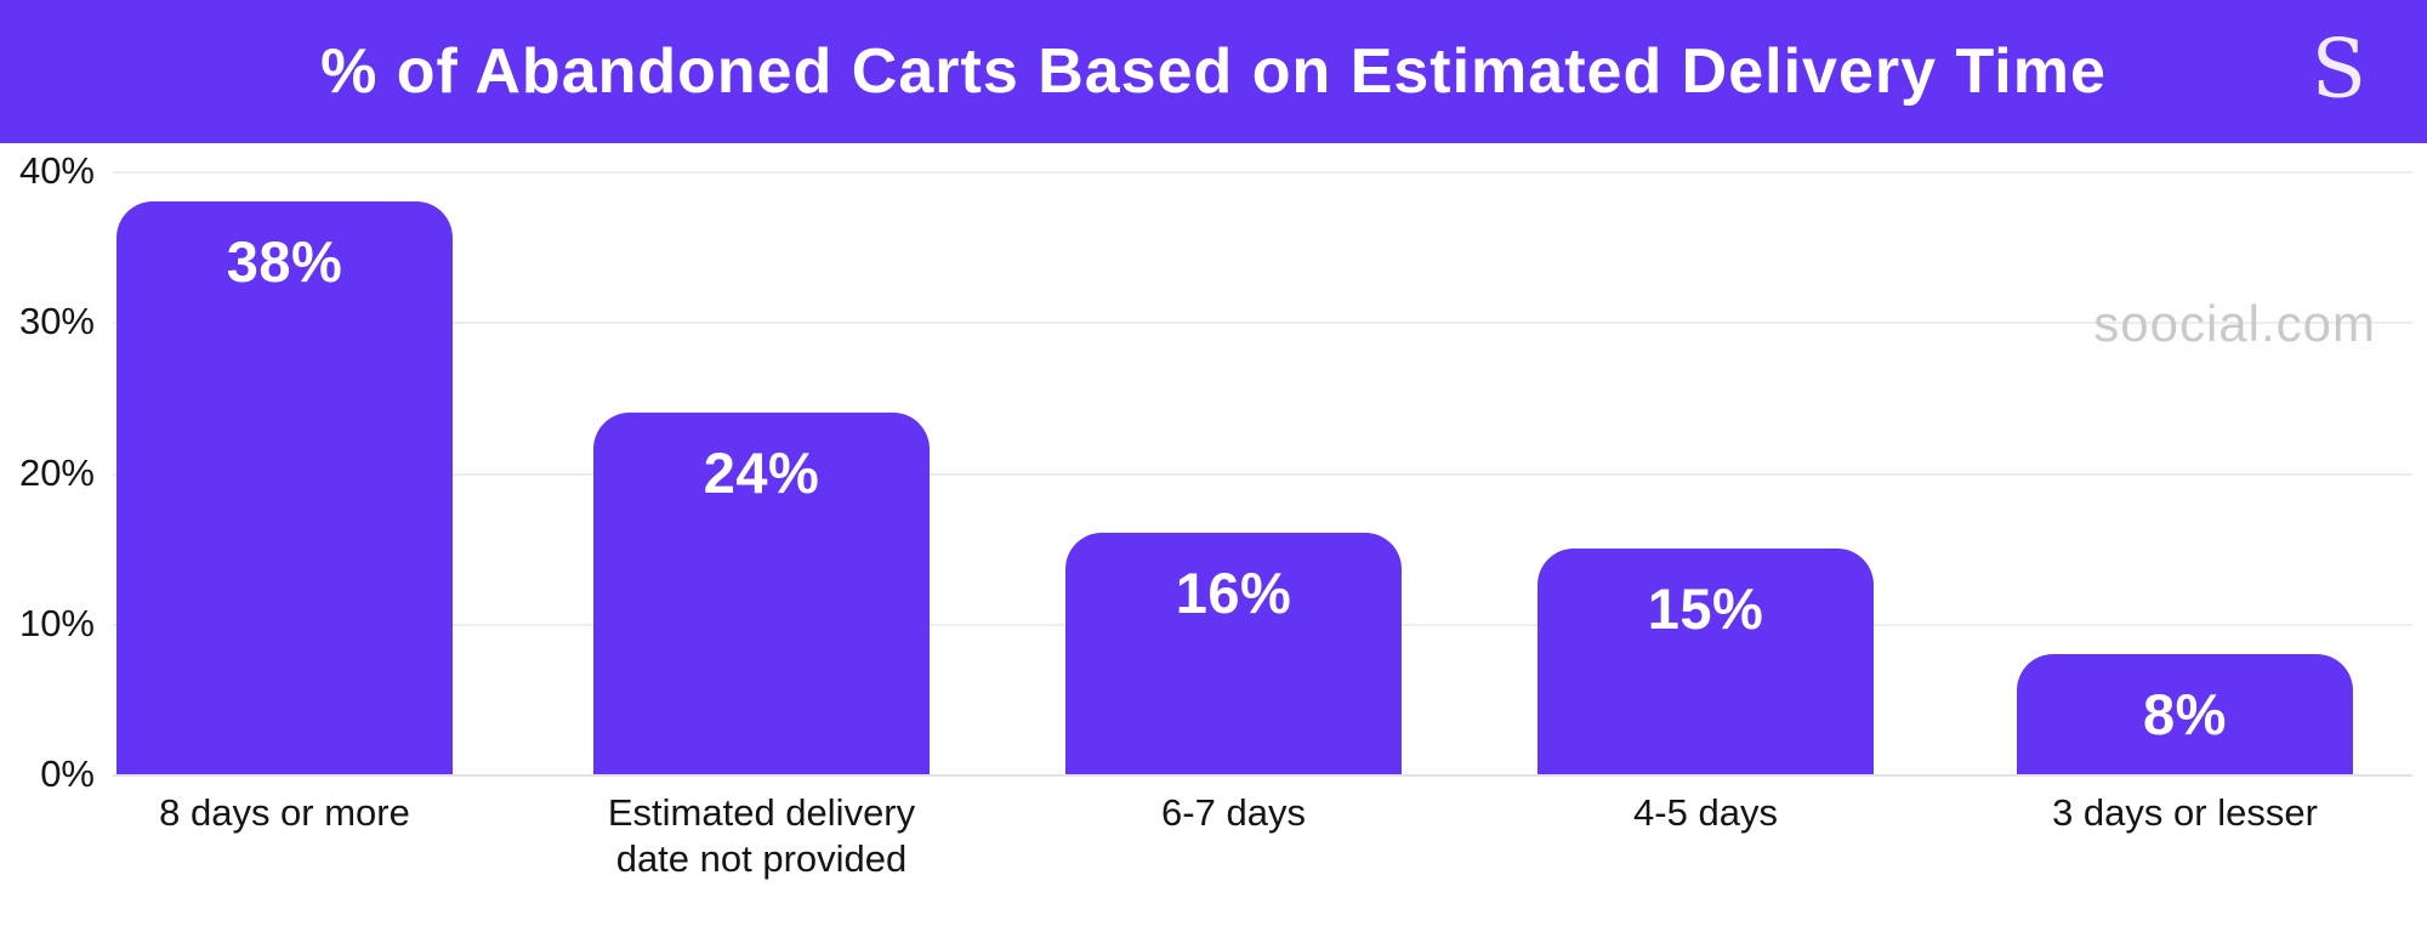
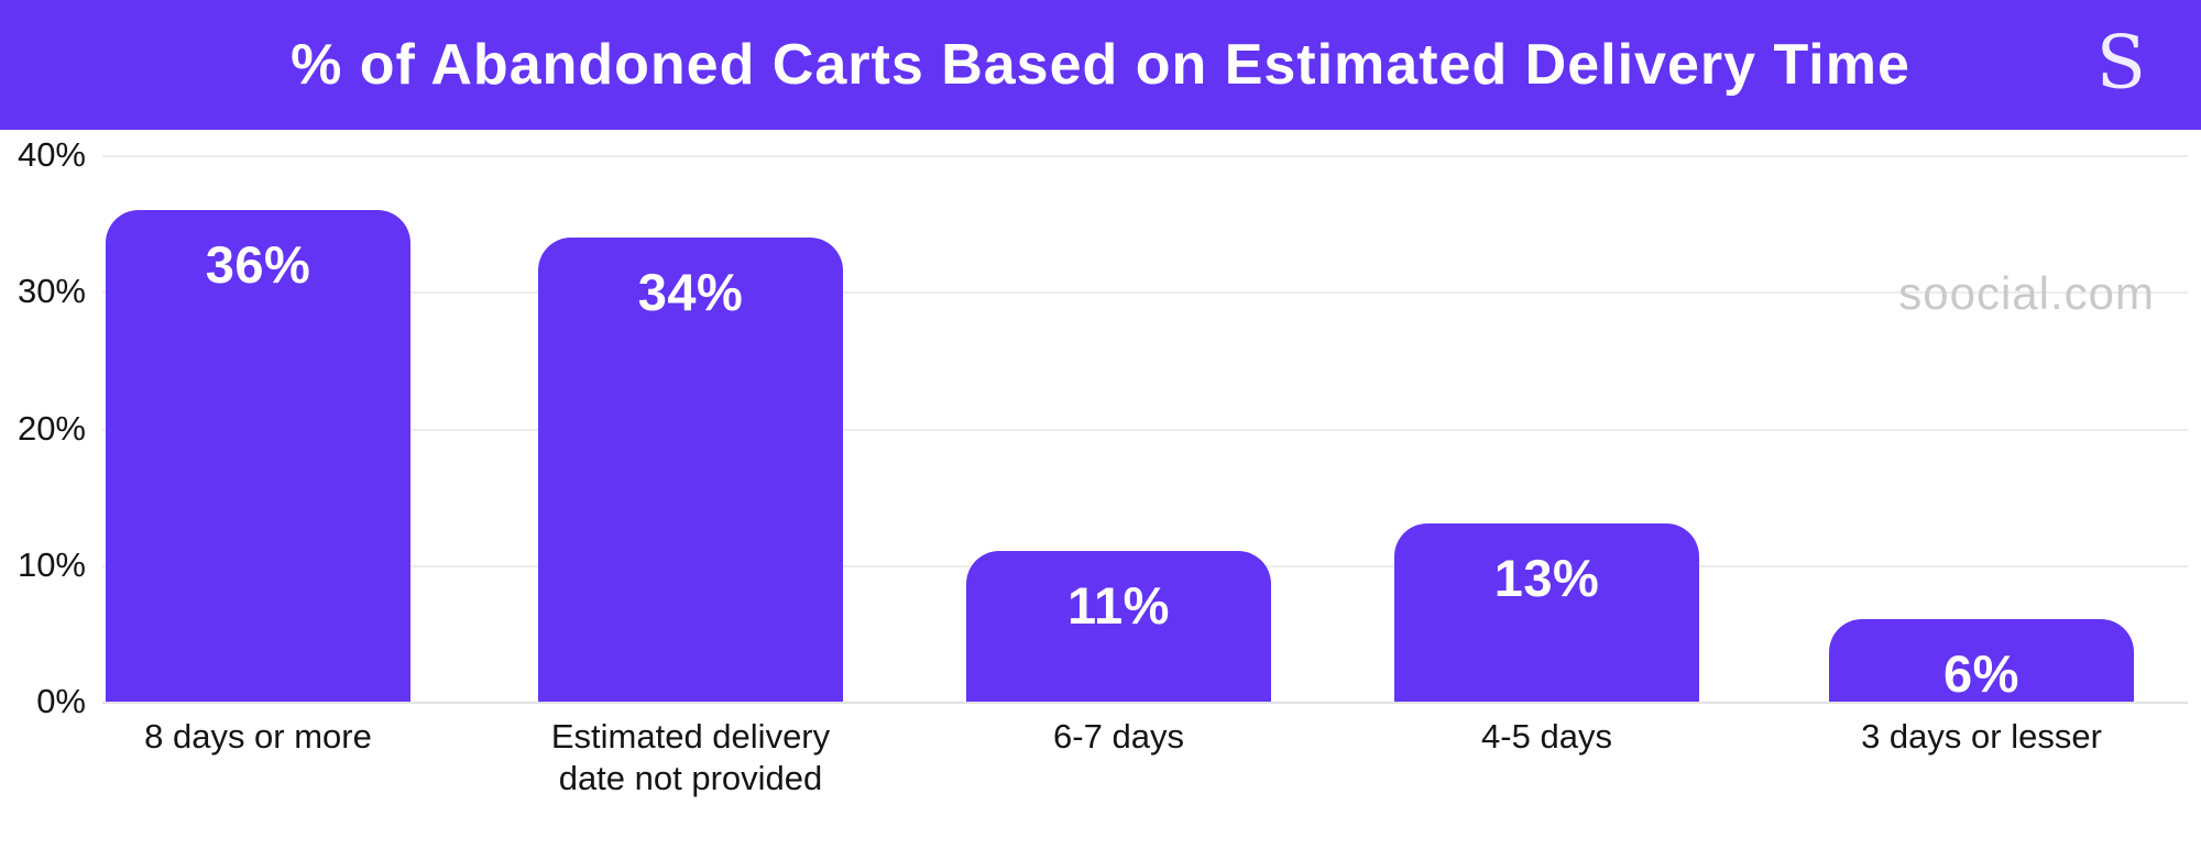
8 days or more: 38% -> 36%
Estimated delivery date not provided: 24% -> 34%
6-7 days: 16% -> 11%
4-5 days: 15% -> 13%
3 days or lesser: 8% -> 6%
